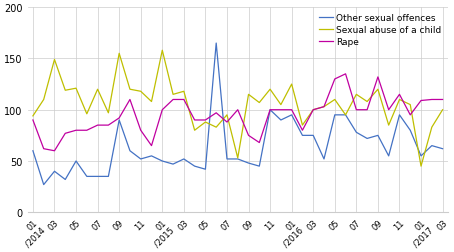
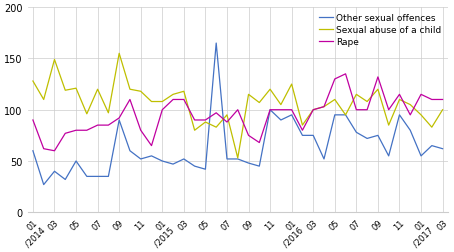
Sexual abuse of a child/01 /2014: 94 -> 128
Sexual abuse of a child/01 /2015: 158 -> 108
Sexual abuse of a child/01 /2017: 45 -> 95
Rape/01 /2017: 109 -> 115
